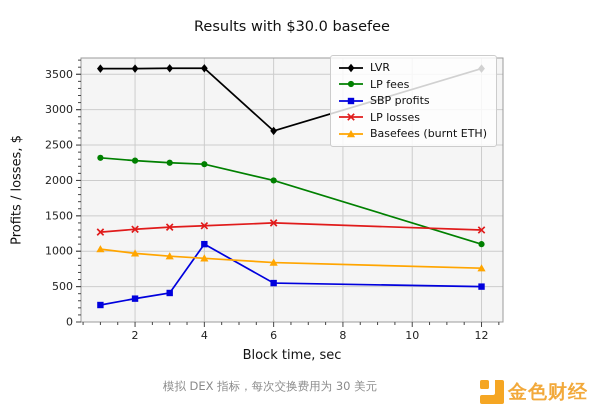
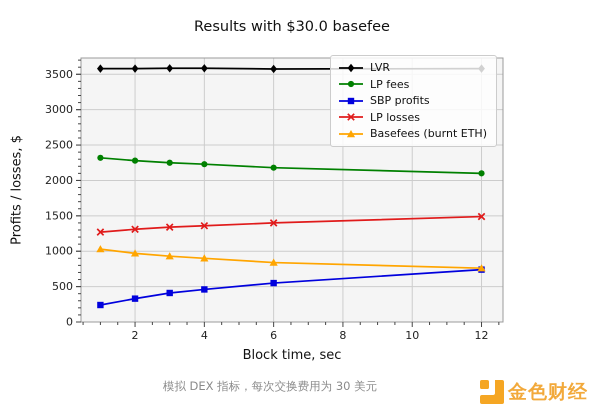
SBP profits/4: 1100 -> 500
LVR/6: 2700 -> 3600
LP fees/6: 2000 -> 2200
LP fees/12: 1100 -> 2100
SBP profits/12: 500 -> 700
LP losses/12: 1300 -> 1500
